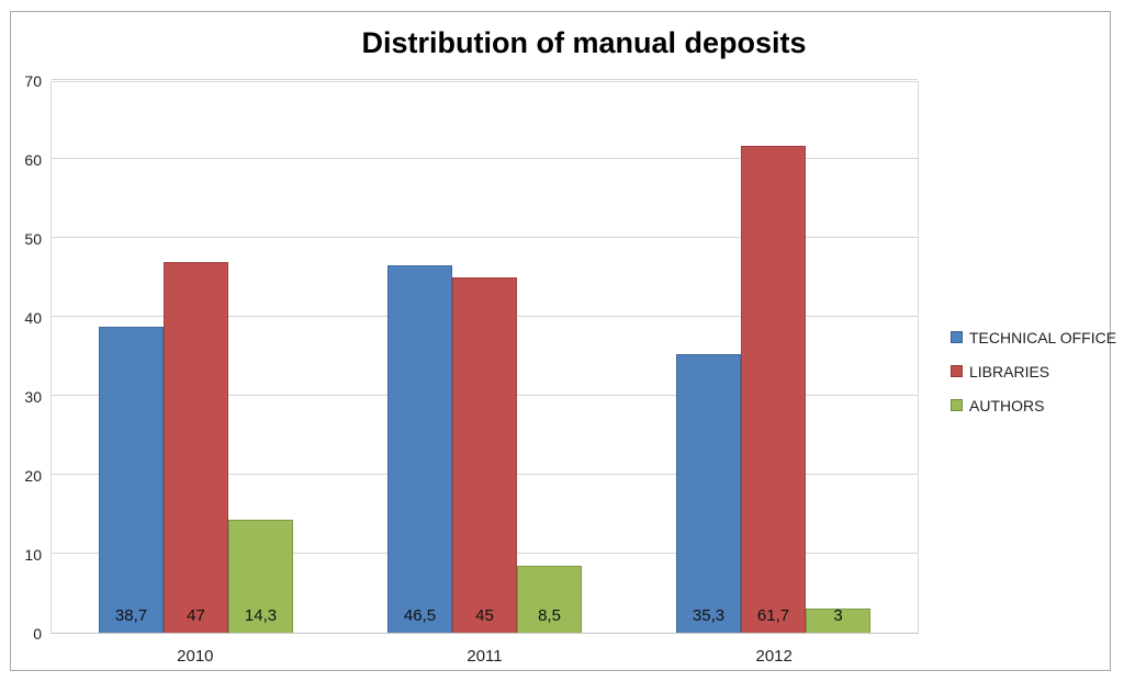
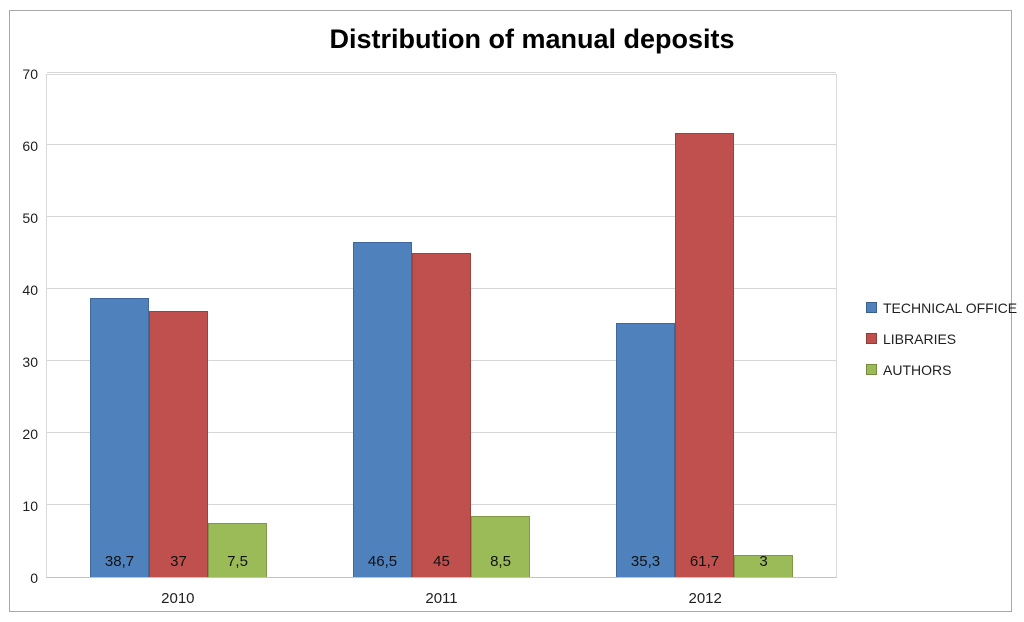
LIBRARIES/2010: 47 -> 37
AUTHORS/2010: 14,3 -> 7,5
